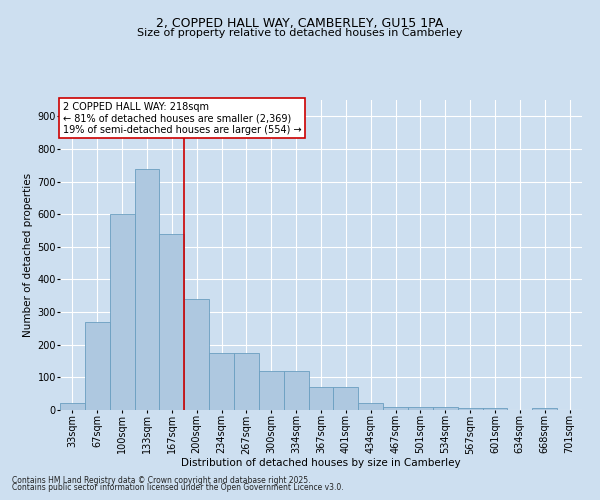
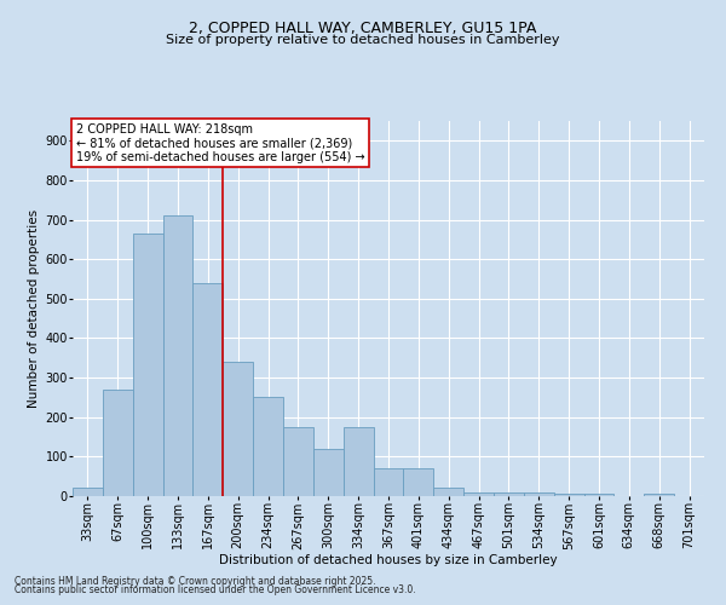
100sqm: 600 -> 665
133sqm: 740 -> 710
234sqm: 175 -> 250
334sqm: 120 -> 175
